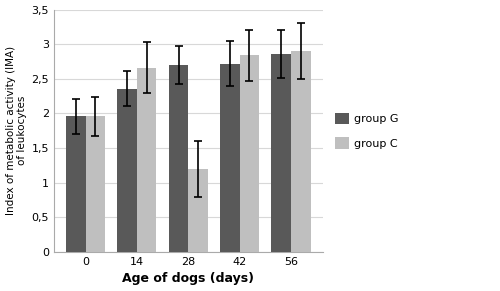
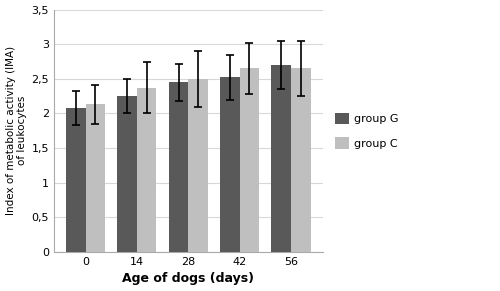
group G/0: 1,96 -> 2,08
group C/0: 1,96 -> 2,13
group G/14: 2,36 -> 2,25
group C/14: 2,66 -> 2,37
group G/28: 2,70 -> 2,45
group C/28: 1,20 -> 2,50
group G/42: 2,72 -> 2,52
group C/42: 2,84 -> 2,65
group G/56: 2,86 -> 2,70
group C/56: 2,90 -> 2,65
